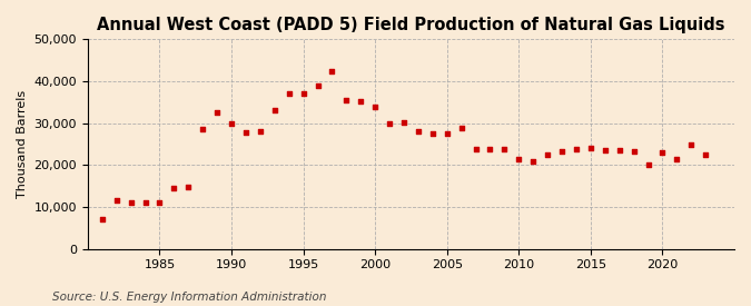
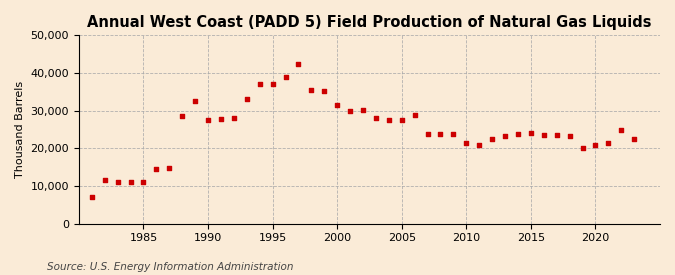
1990: 30,000 -> 27,500
2000: 34,000 -> 31,500
2020: 23,000 -> 20,800
